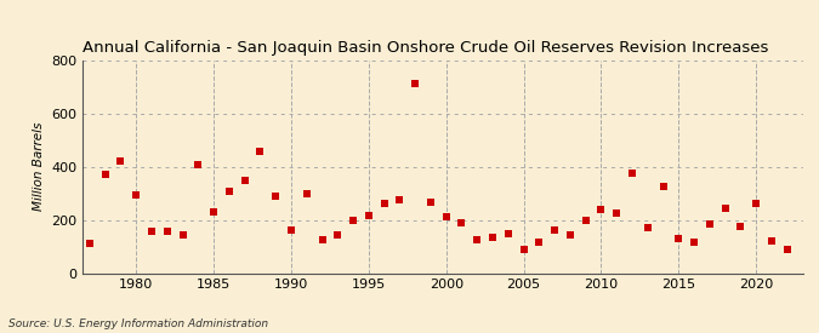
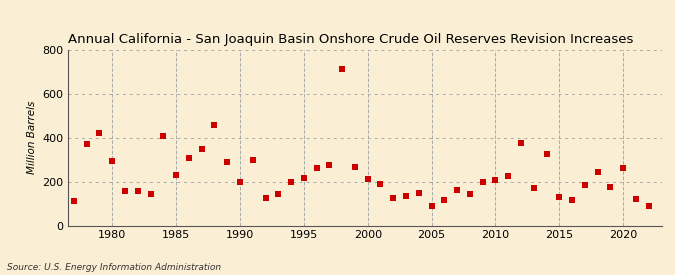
1990: 160 -> 200
2010: 240 -> 205
